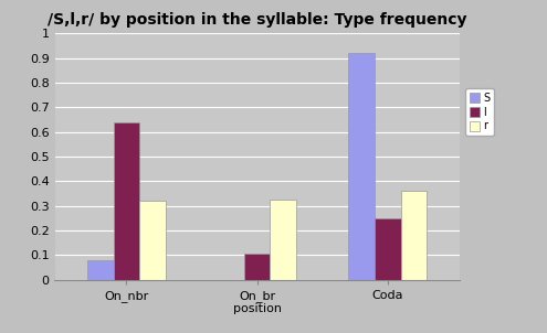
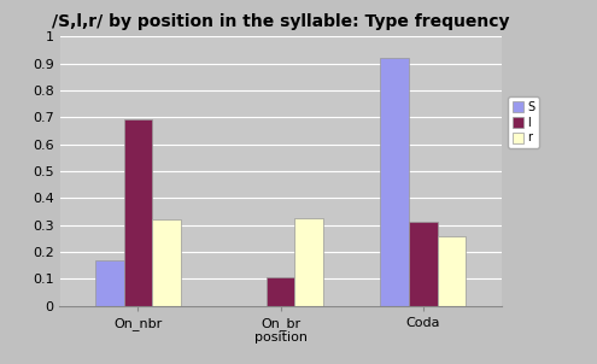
S/On_nbr: 0.08 -> 0.17
l/On_nbr: 0.640 -> 0.690
l/Coda: 0.250 -> 0.310
r/Coda: 0.360 -> 0.260
